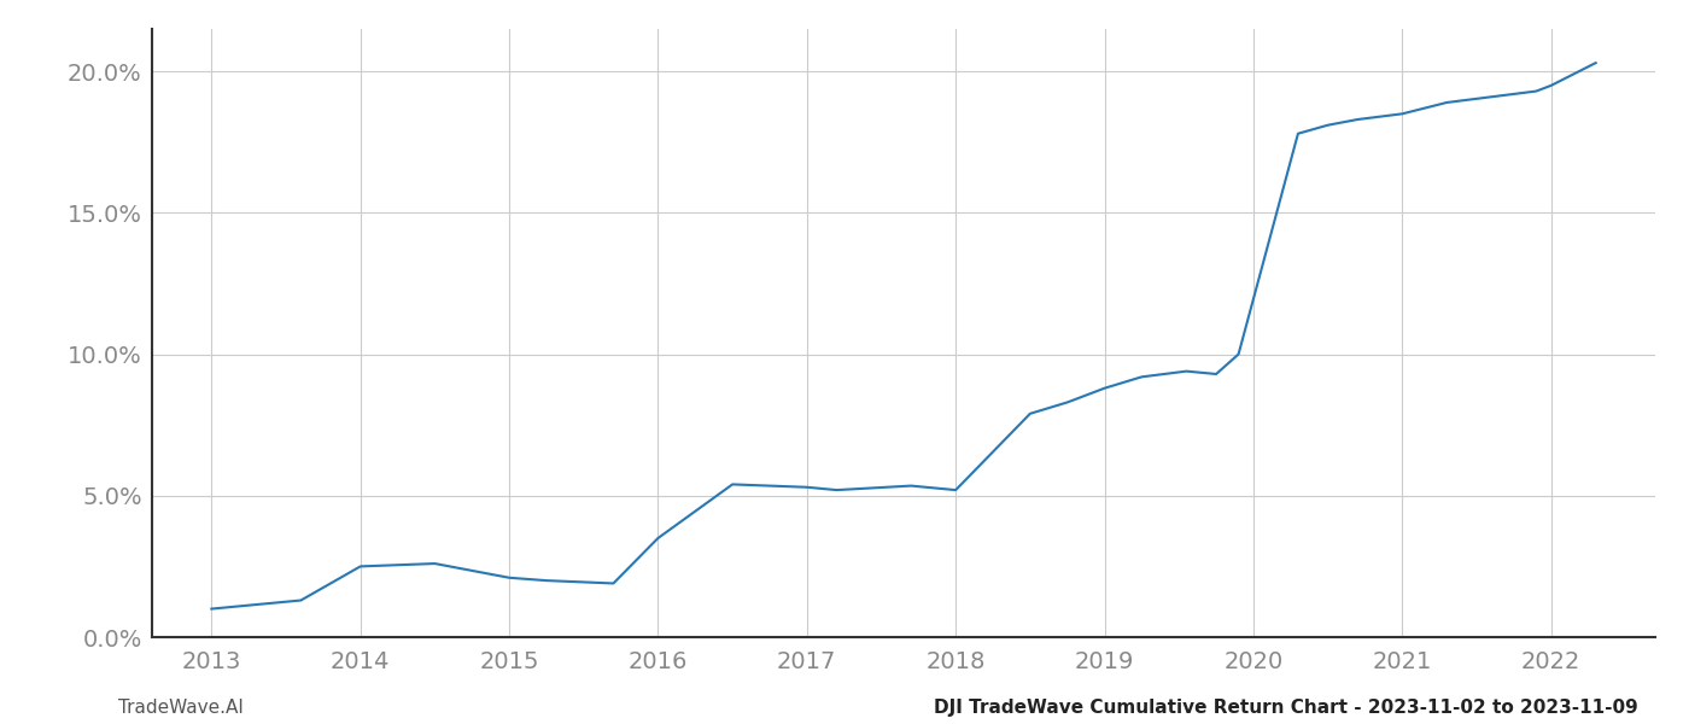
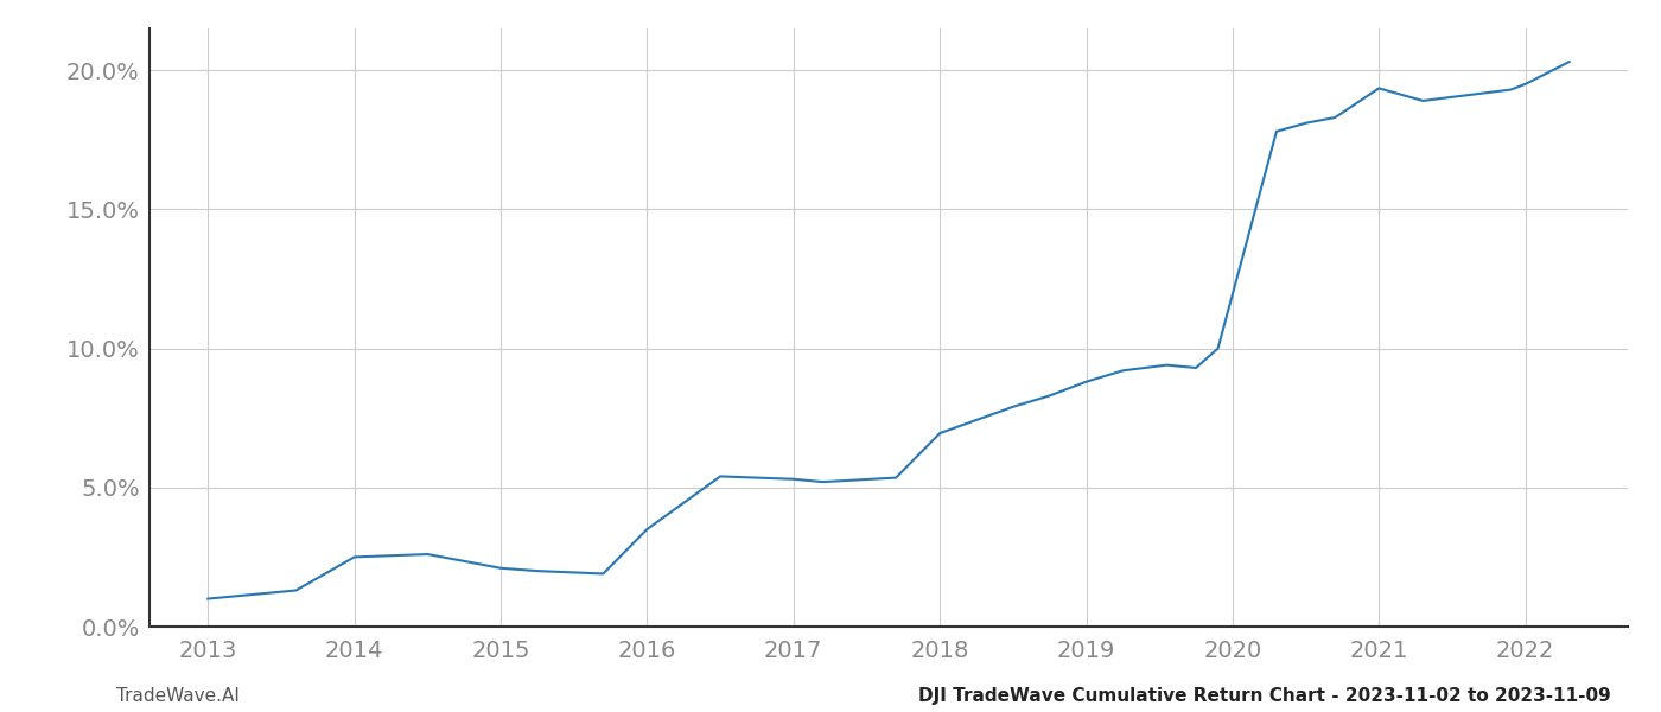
2018: 5.20% -> 6.95%
2021: 18.50% -> 19.35%
